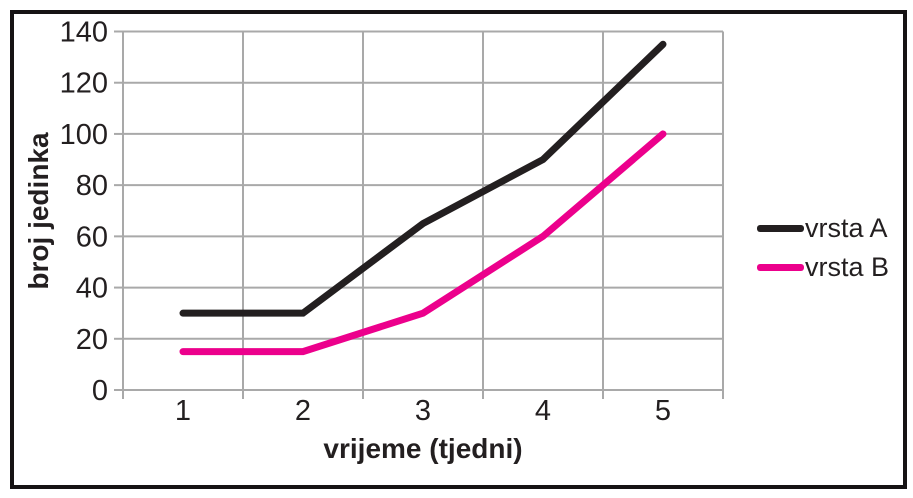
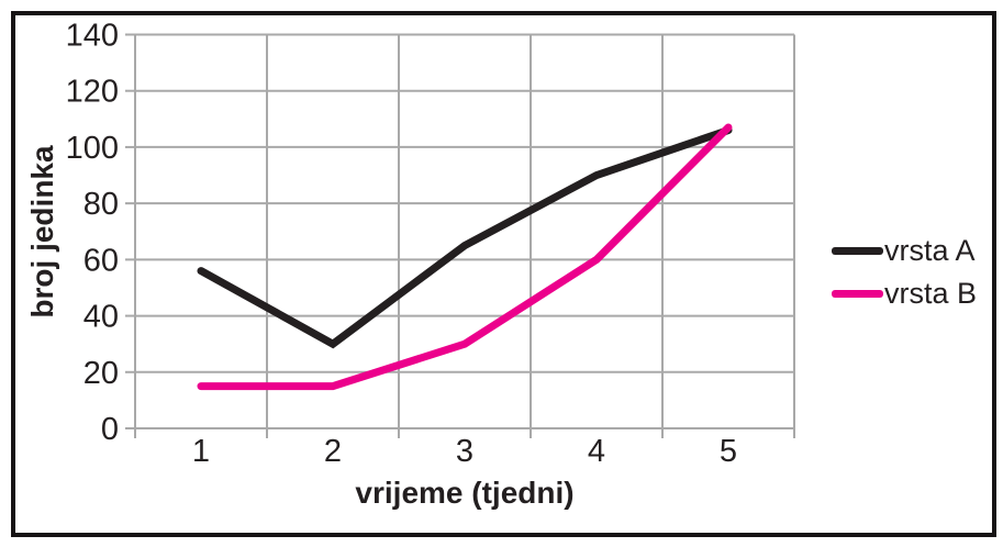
vrsta A/1: 30 -> 56
vrsta A/5: 135 -> 106
vrsta B/5: 100 -> 107
